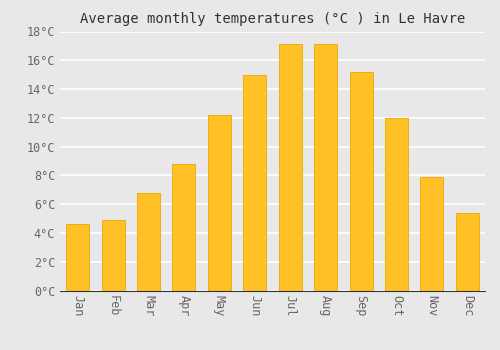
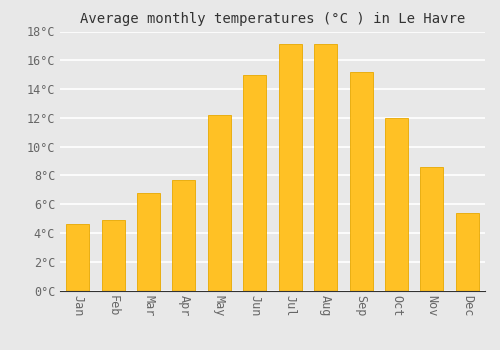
Apr: 8.8°C -> 7.7°C
Nov: 7.9°C -> 8.6°C
